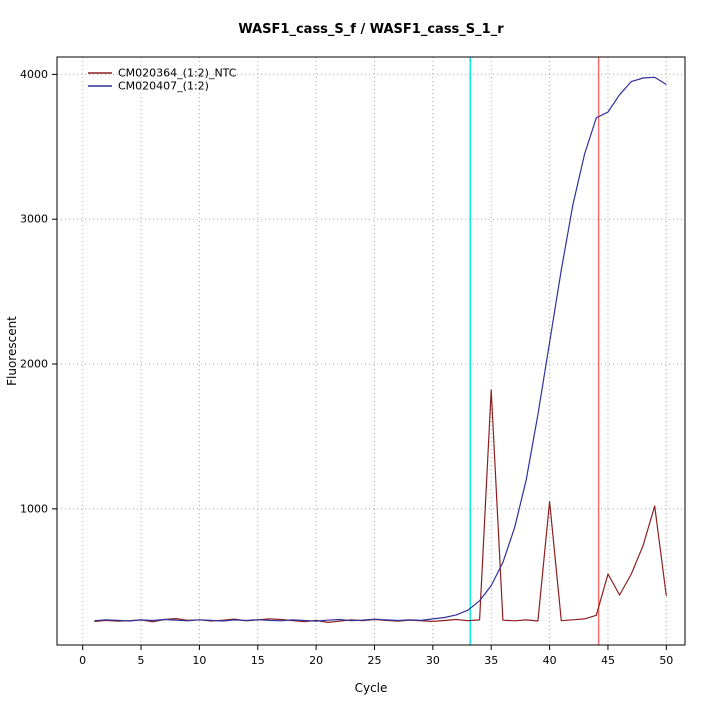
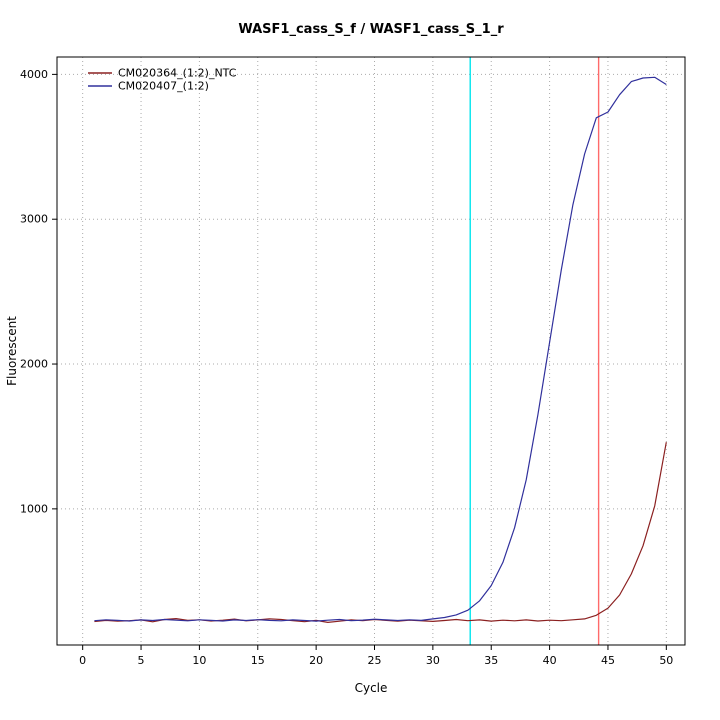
CM020364_(1:2)_NTC/35: 1820 -> 220
CM020364_(1:2)_NTC/40: 1050 -> 230
CM020364_(1:2)_NTC/45: 550 -> 320
CM020364_(1:2)_NTC/50: 400 -> 1460
